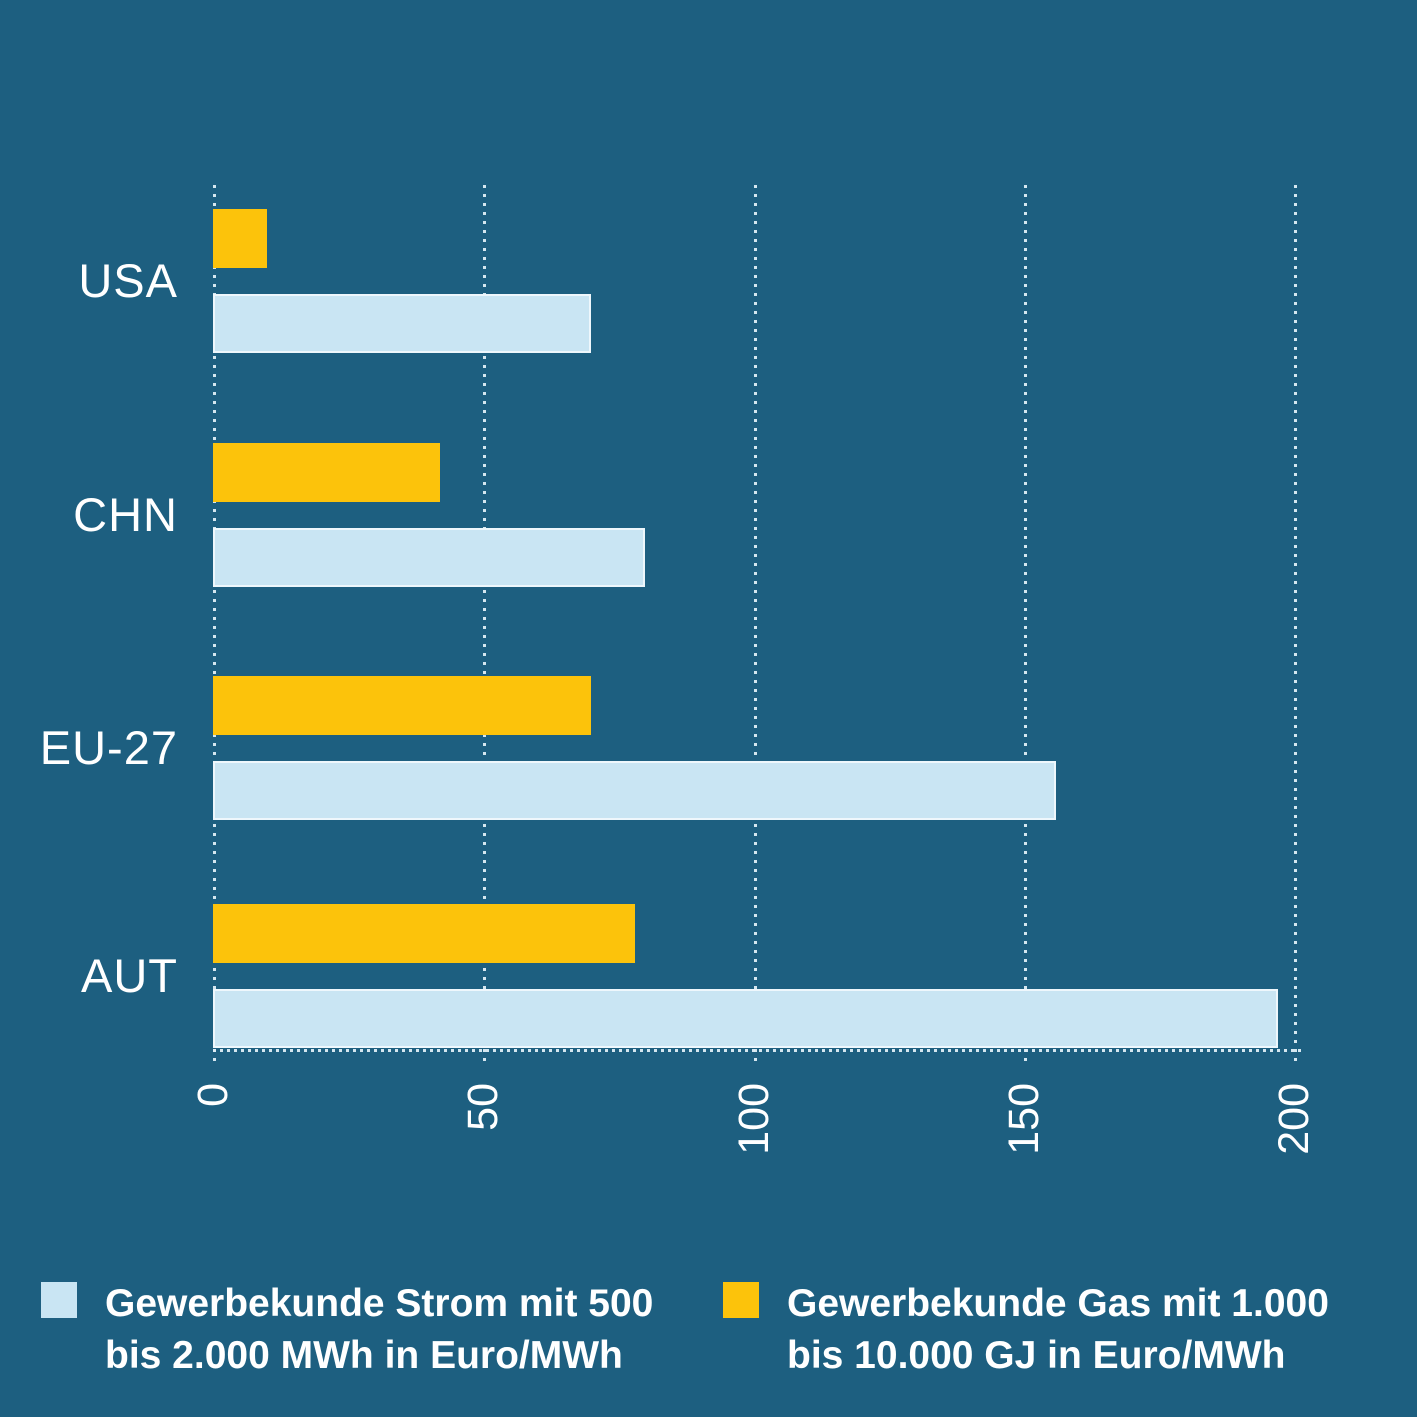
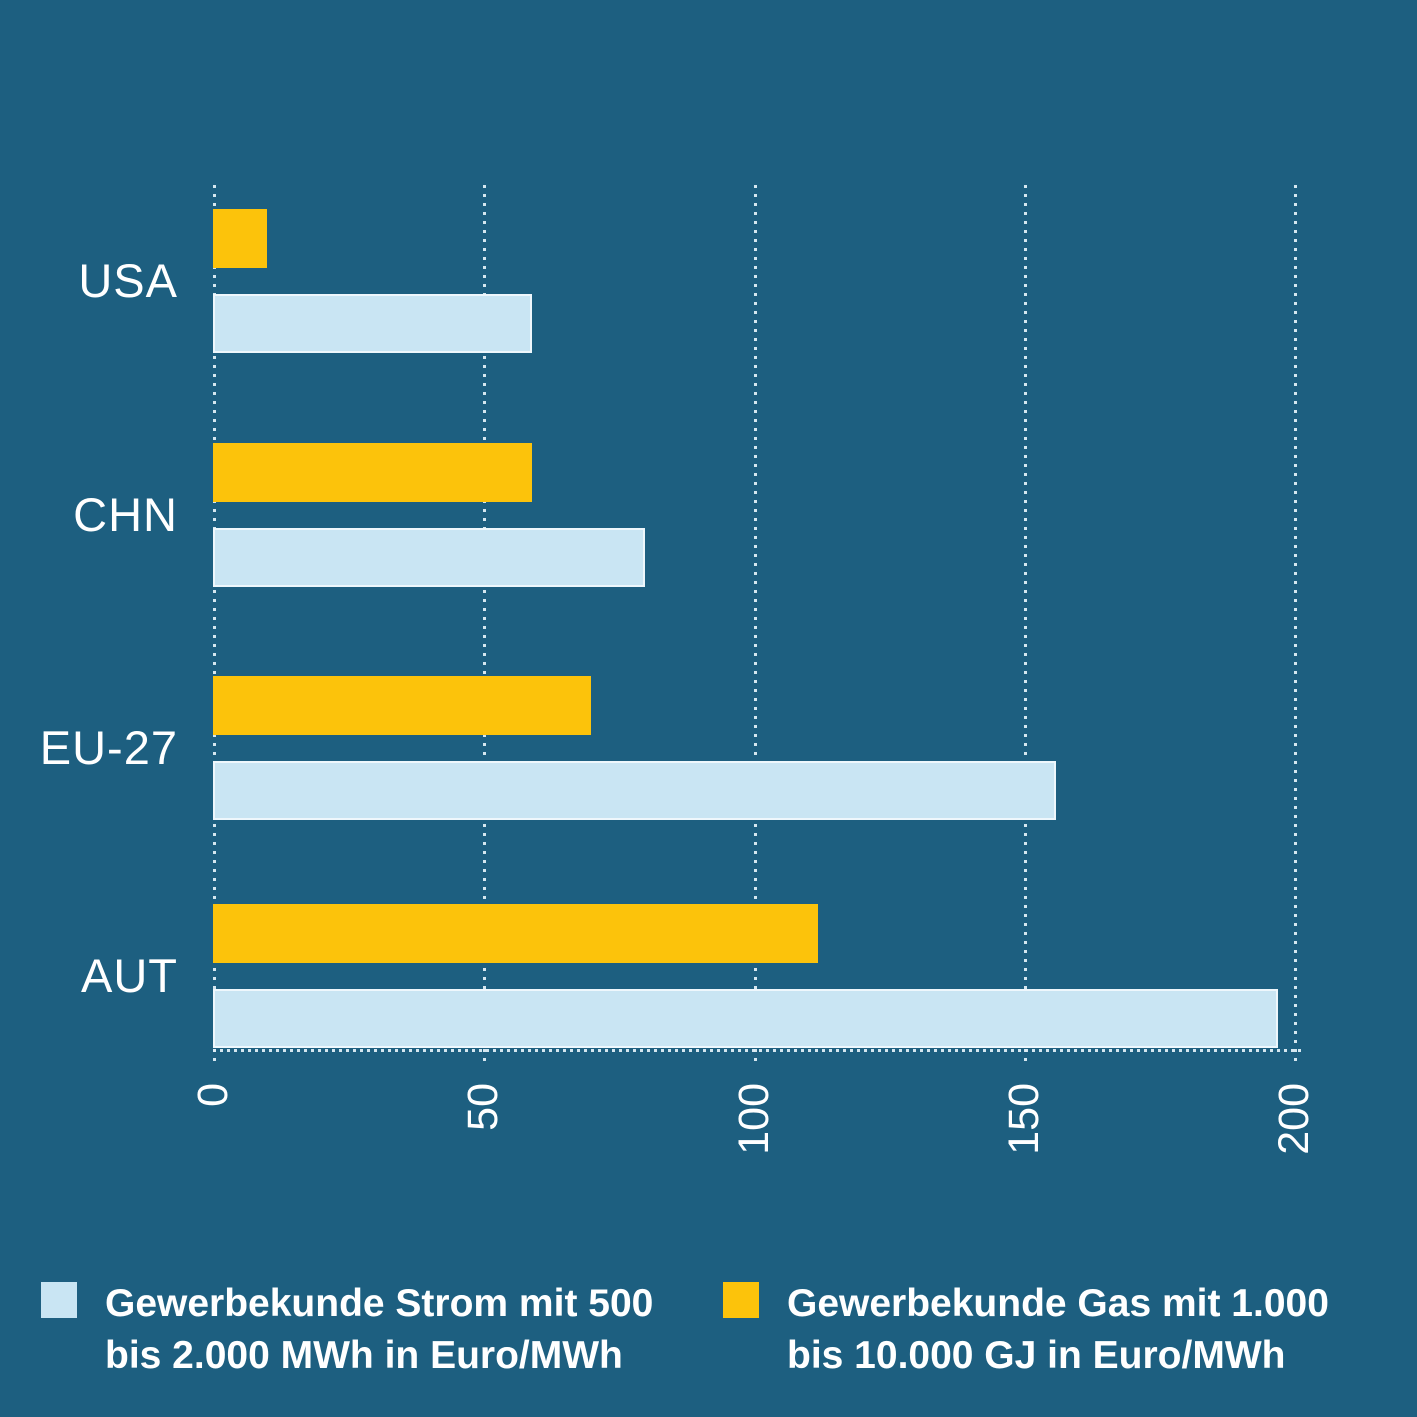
Gewerbekunde Strom mit 500 bis 2.000 MWh in Euro/MWh/USA: 70 -> 59
Gewerbekunde Gas mit 1.000 bis 10.000 GJ in Euro/MWh/CHN: 42 -> 59
Gewerbekunde Gas mit 1.000 bis 10.000 GJ in Euro/MWh/AUT: 78 -> 112
